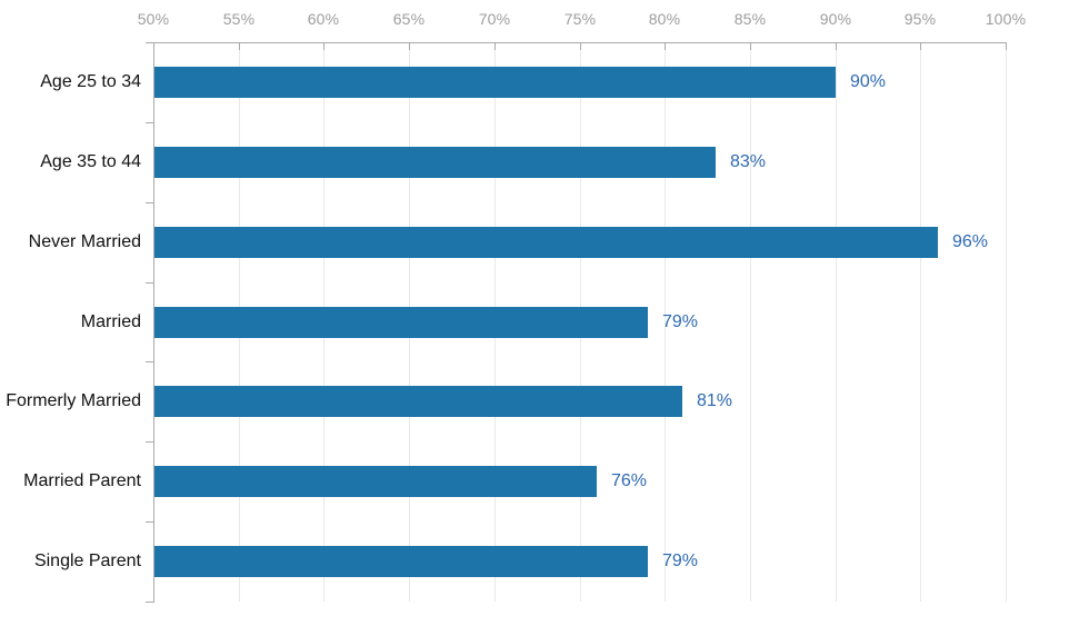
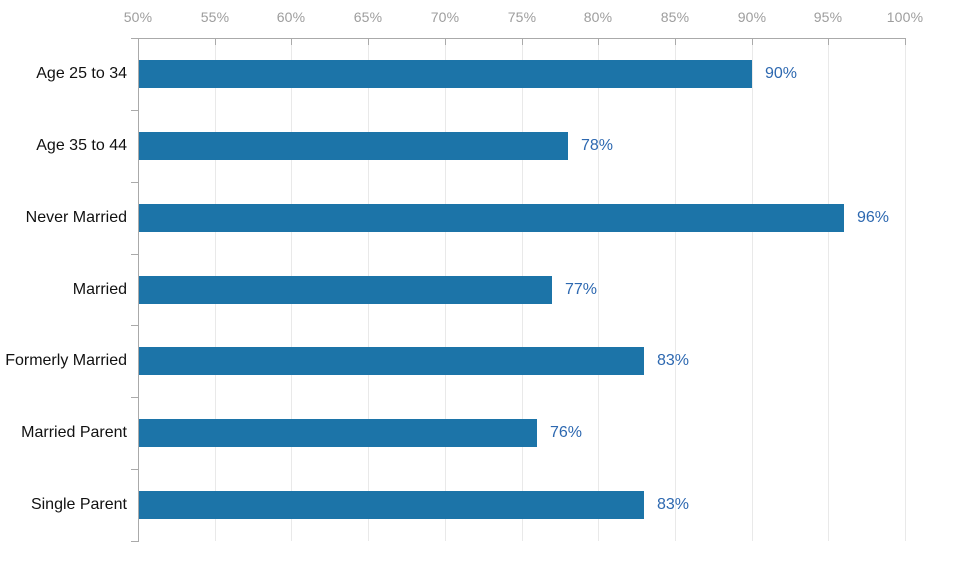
Age 35 to 44: 83% -> 78%
Married: 79% -> 77%
Formerly Married: 81% -> 83%
Single Parent: 79% -> 83%
